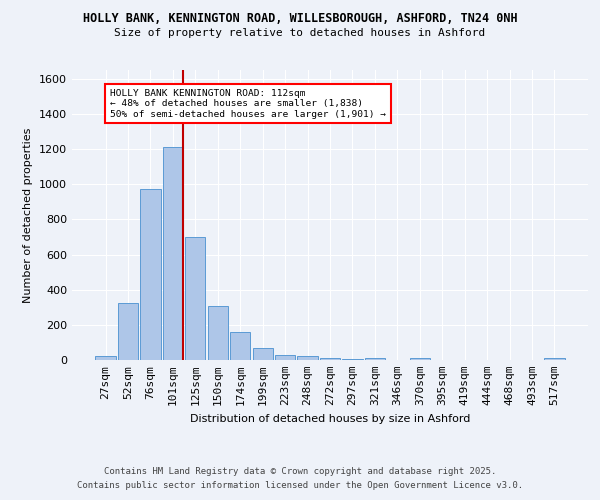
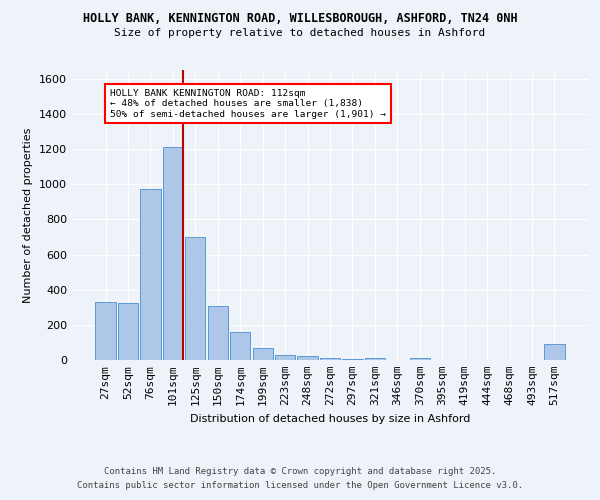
27sqm: 20 -> 330
517sqm: 10 -> 90
